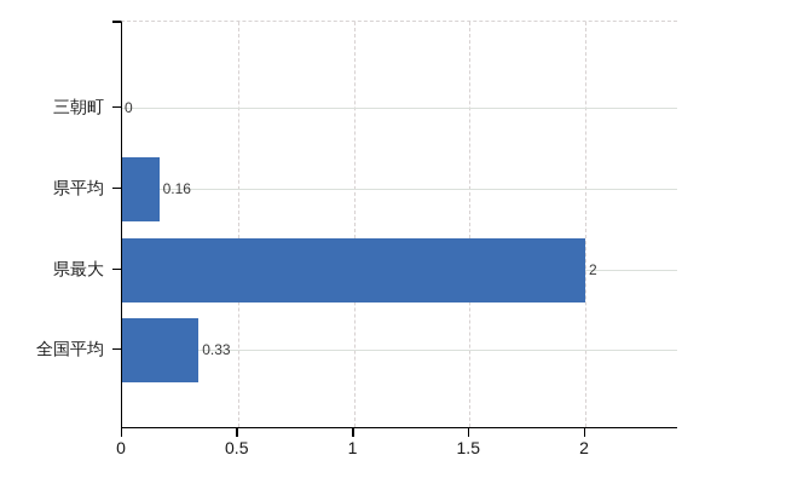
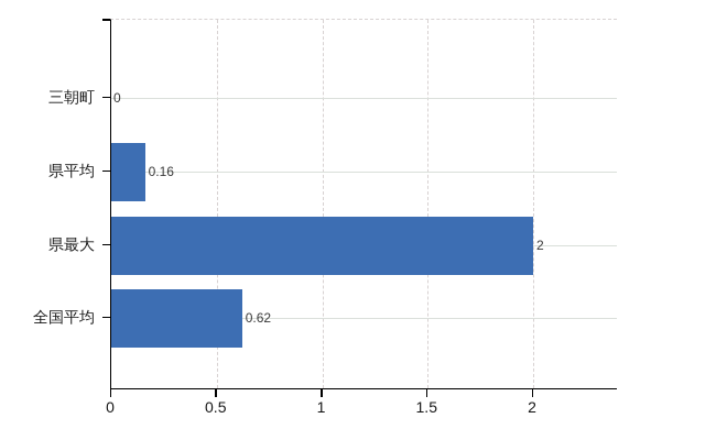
全国平均: 0.33 -> 0.62
